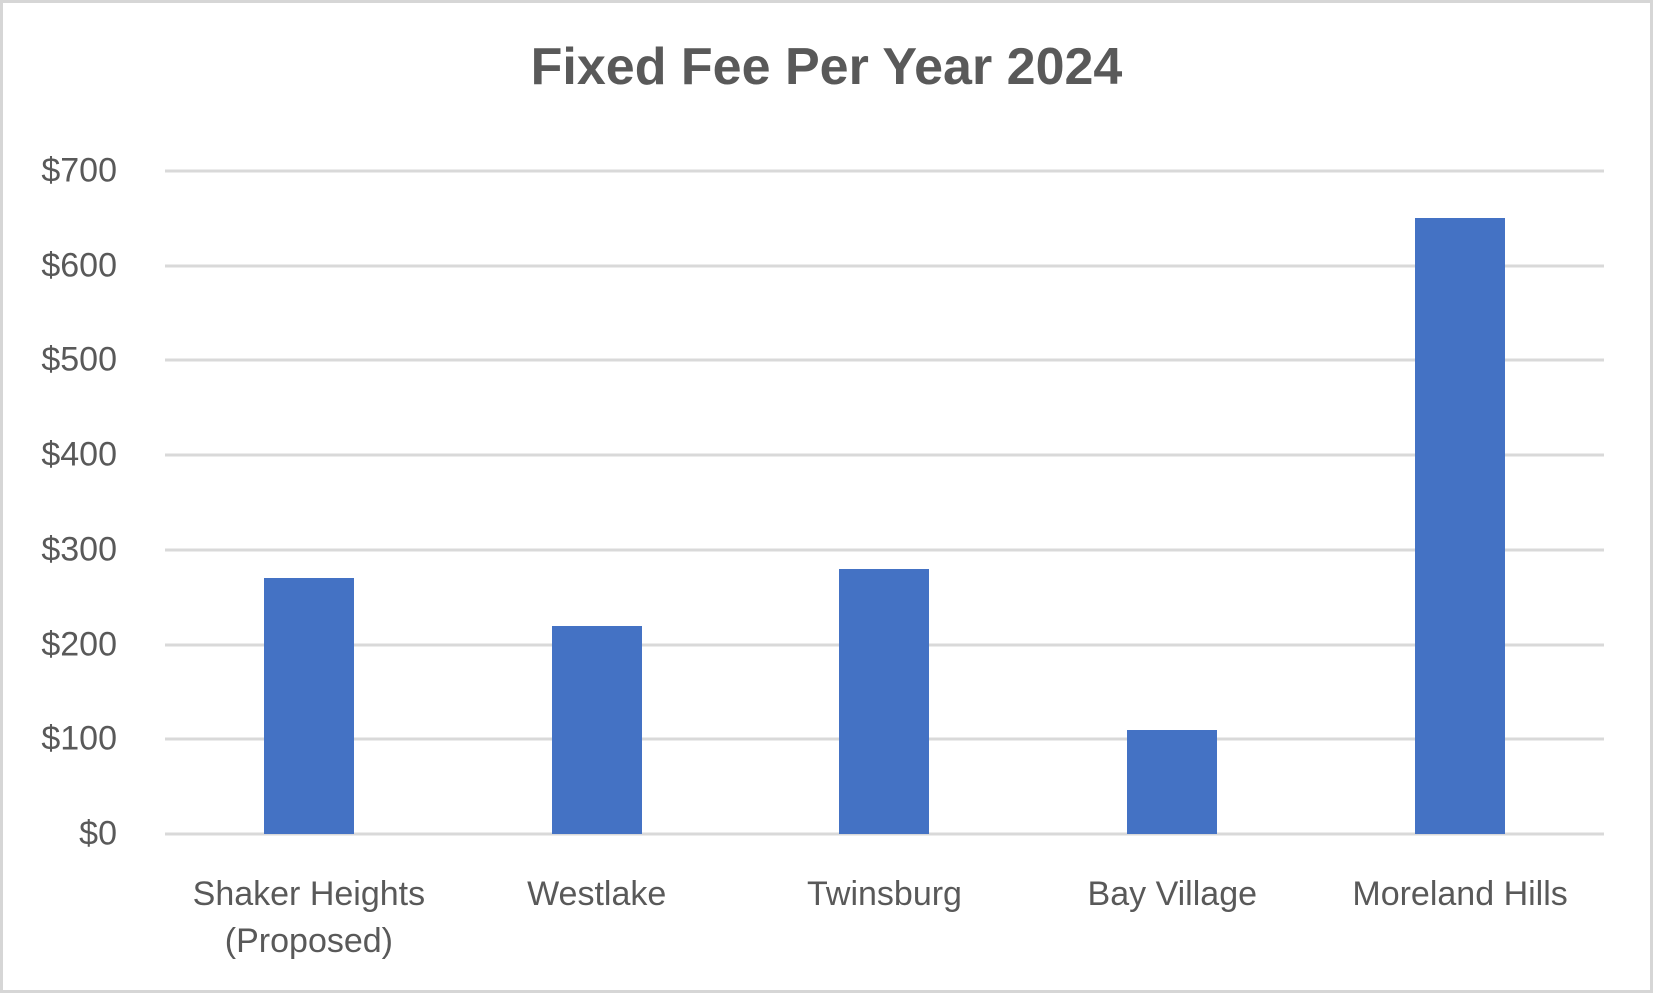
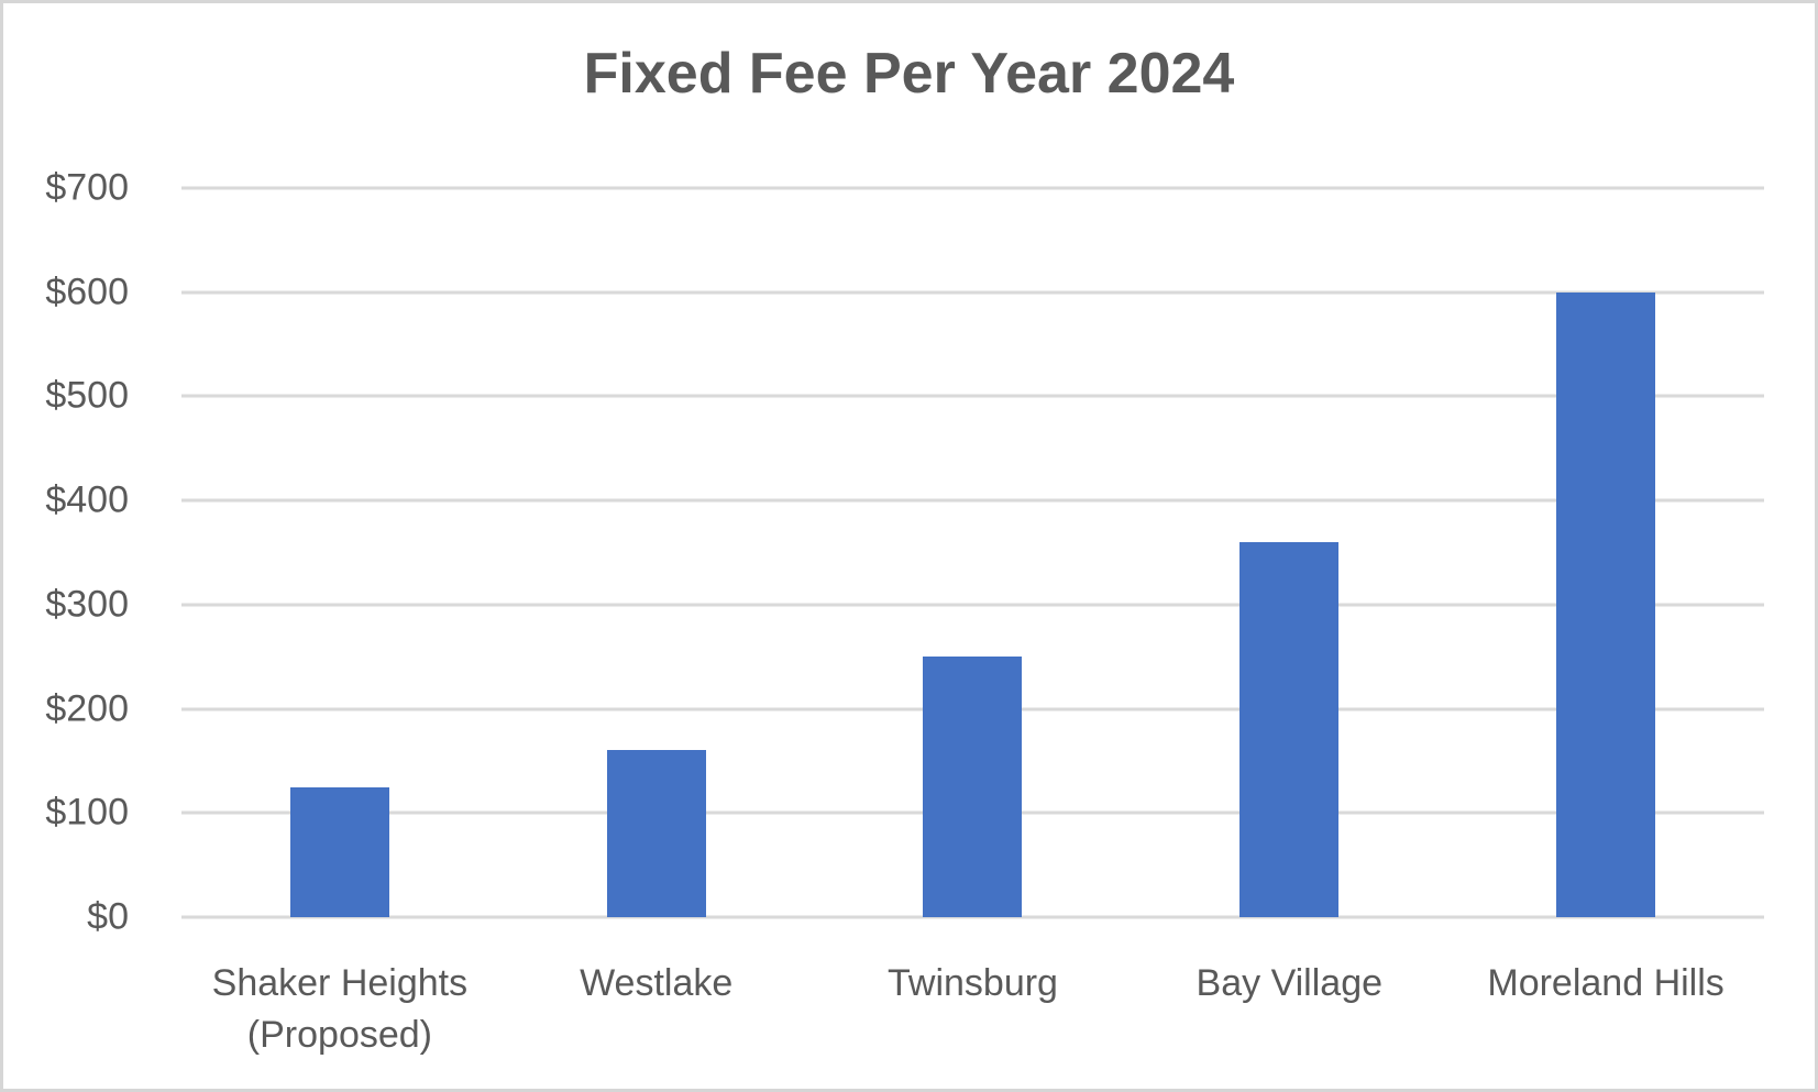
Shaker Heights (Proposed): $270 -> $120
Westlake: $220 -> $160
Twinsburg: $280 -> $250
Bay Village: $110 -> $360
Moreland Hills: $650 -> $600
